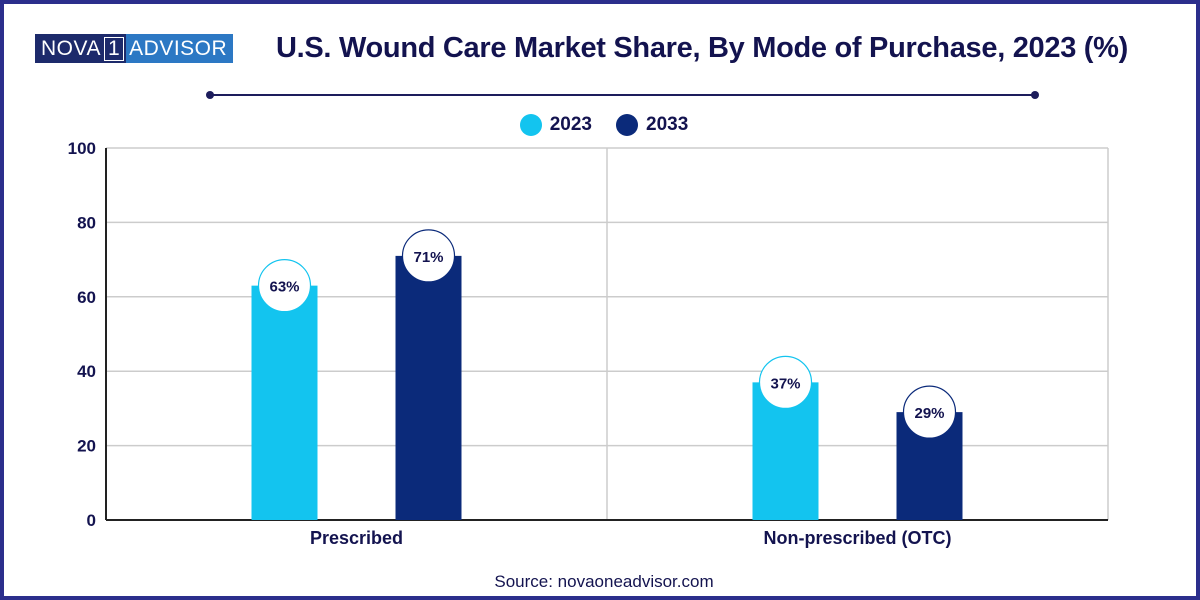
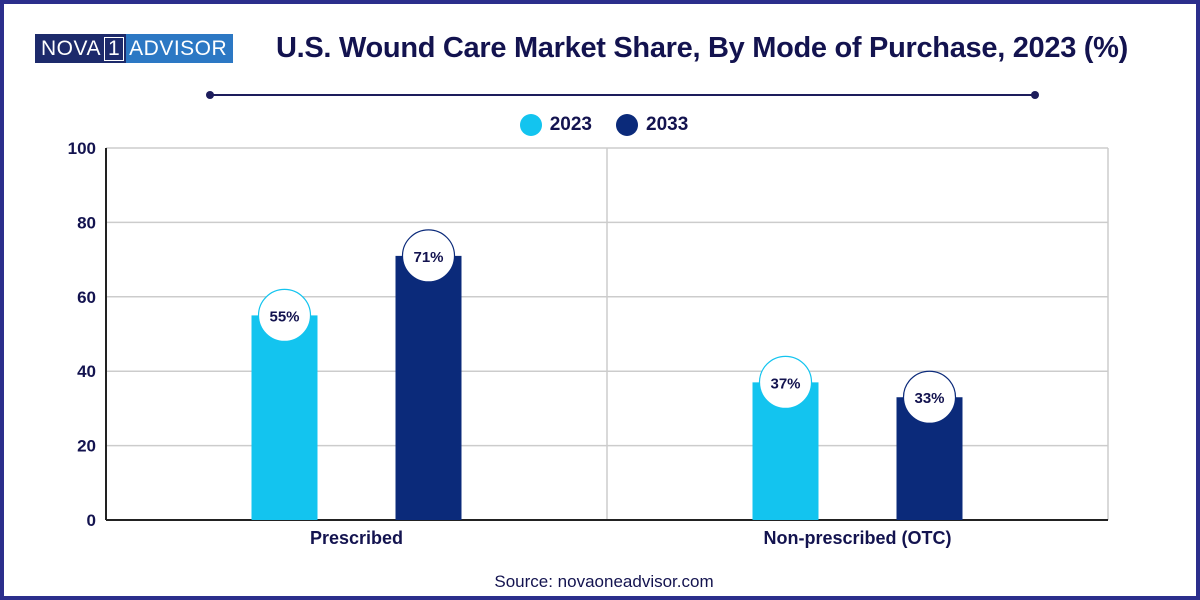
2023/Prescribed: 63% -> 55%
2033/Non-prescribed (OTC): 29% -> 33%
